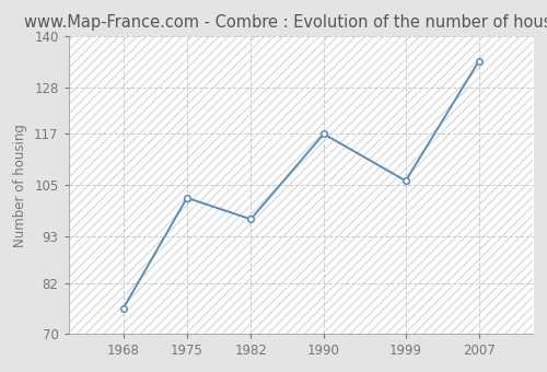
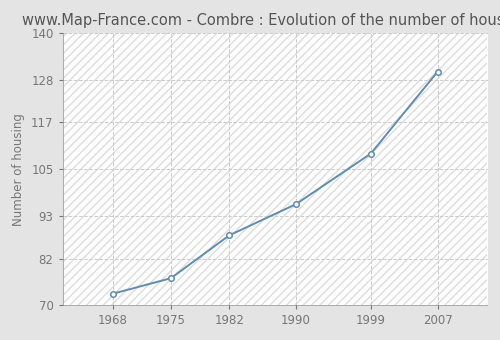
1968: 76 -> 73
1975: 102 -> 77
1982: 97 -> 88
1990: 117 -> 96
1999: 106 -> 109
2007: 134 -> 130
